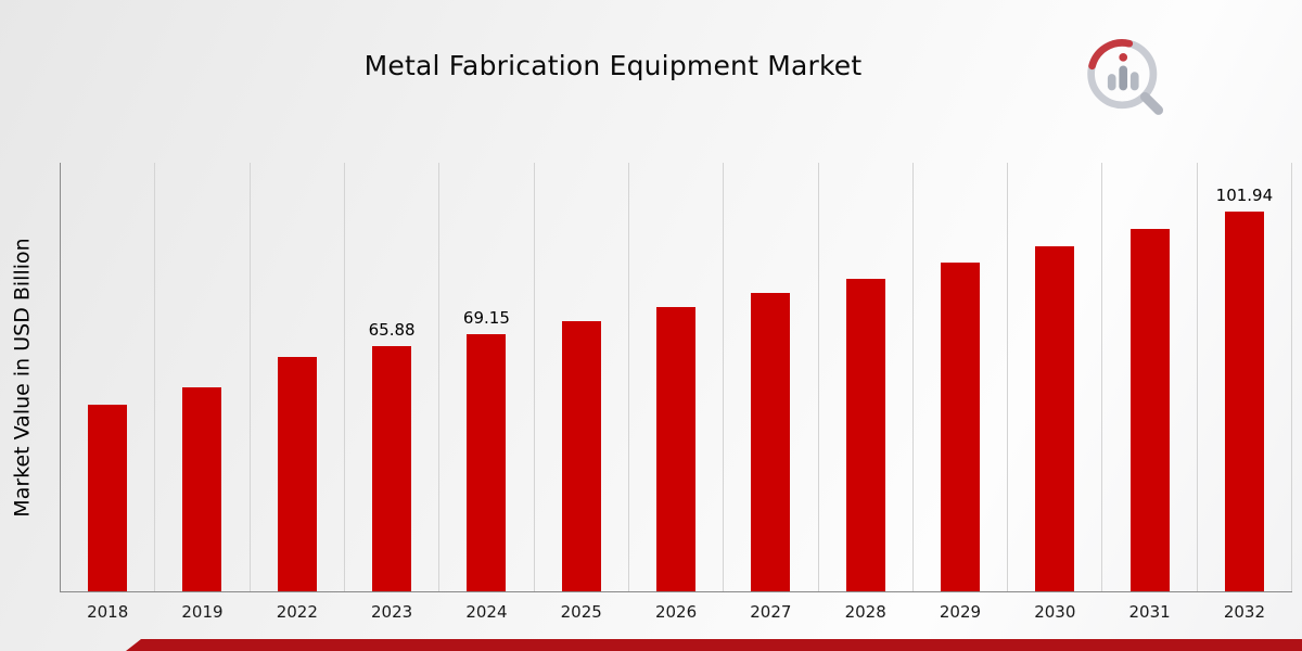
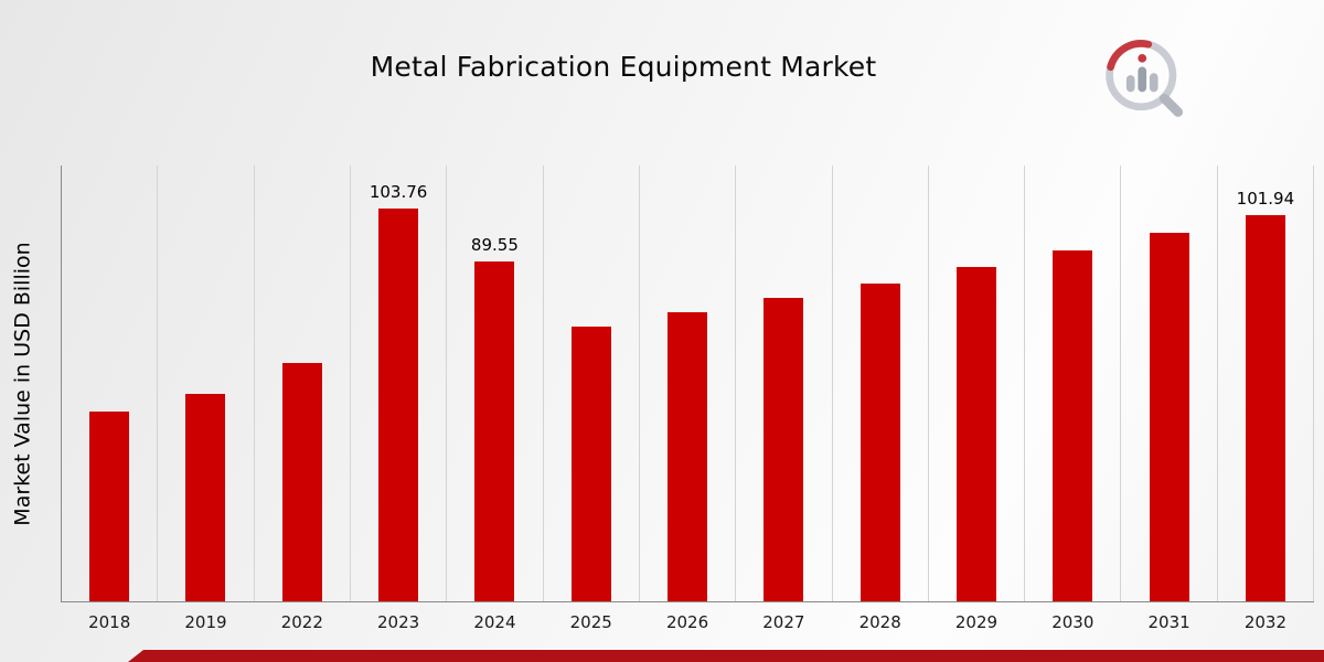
2023: 65.88 -> 103.76
2024: 69.15 -> 89.55
